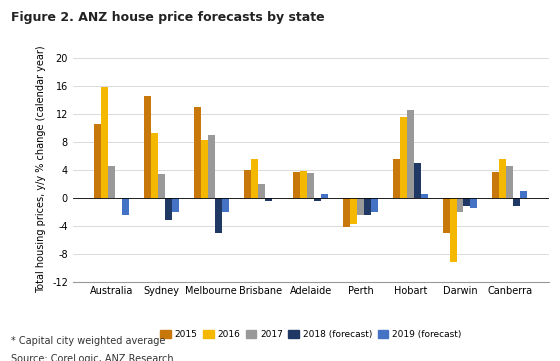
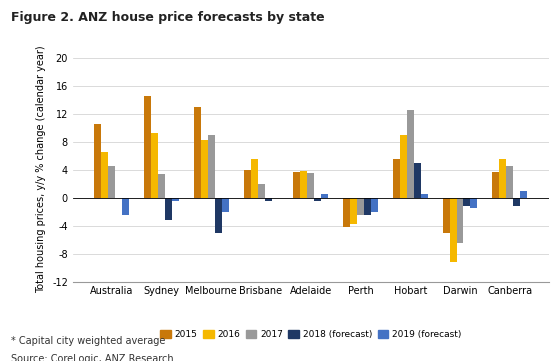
2016/Australia: 15.8 -> 6.5
2019 (forecast)/Sydney: -2.0 -> -0.5
2016/Hobart: 11.6 -> 9.0
2017/Darwin: -2.0 -> -6.5
